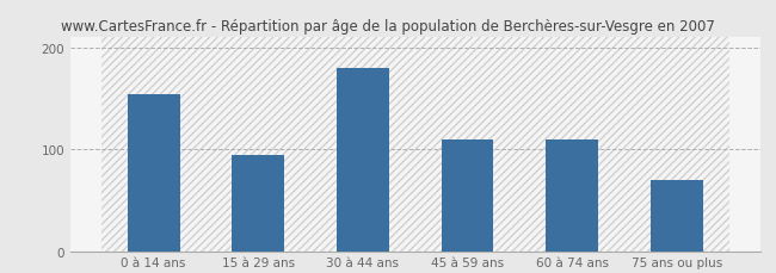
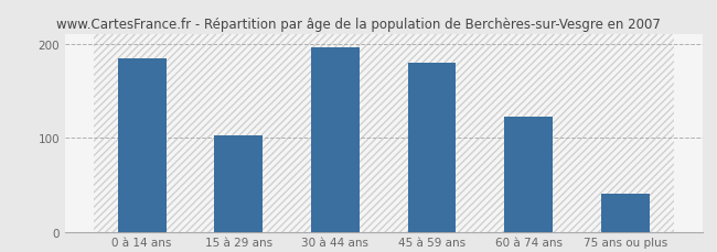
0 à 14 ans: 154 -> 185
15 à 29 ans: 94 -> 102
30 à 44 ans: 180 -> 196
45 à 59 ans: 110 -> 180
60 à 74 ans: 110 -> 122
75 ans ou plus: 70 -> 40
